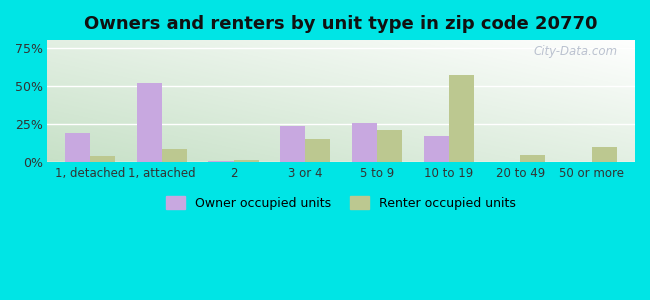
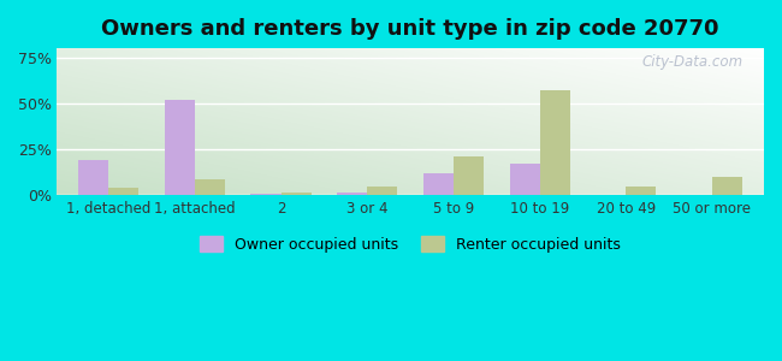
Owner occupied units/3 or 4: 24% -> 2%
Renter occupied units/3 or 4: 15% -> 5%
Owner occupied units/5 to 9: 26% -> 12%
